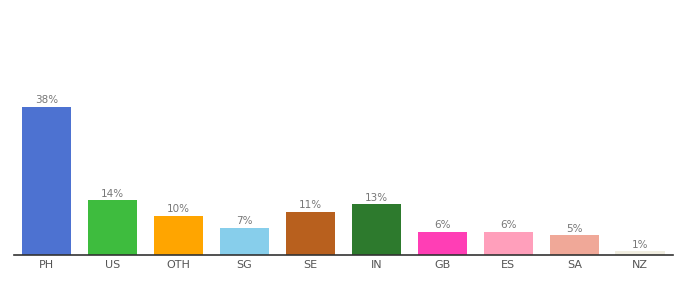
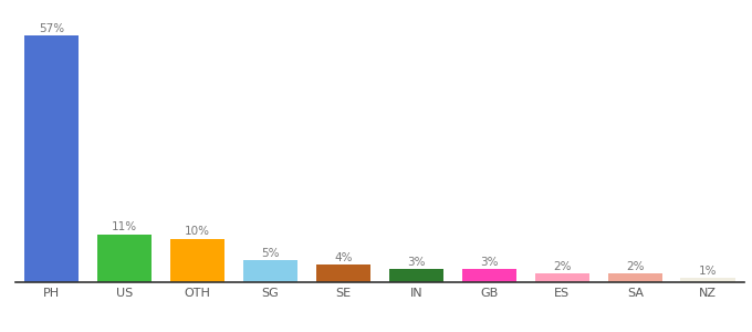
PH: 38% -> 57%
US: 14% -> 11%
SG: 7% -> 5%
SE: 11% -> 4%
IN: 13% -> 3%
GB: 6% -> 3%
ES: 6% -> 2%
SA: 5% -> 2%
